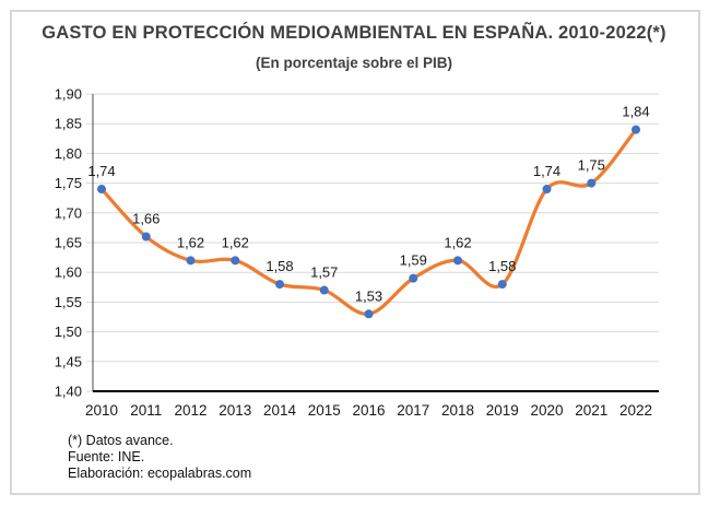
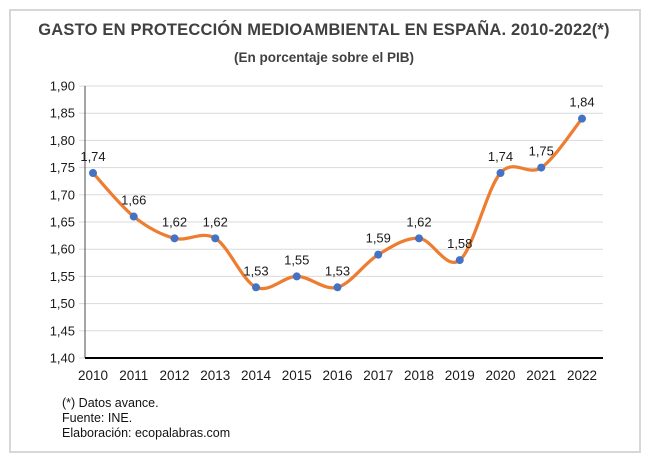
2014: 1,58 -> 1,53
2015: 1,57 -> 1,55
